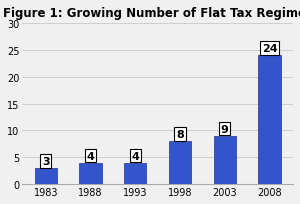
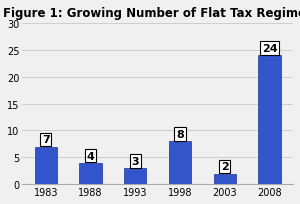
1983: 3 -> 7
1993: 4 -> 3
2003: 9 -> 2
